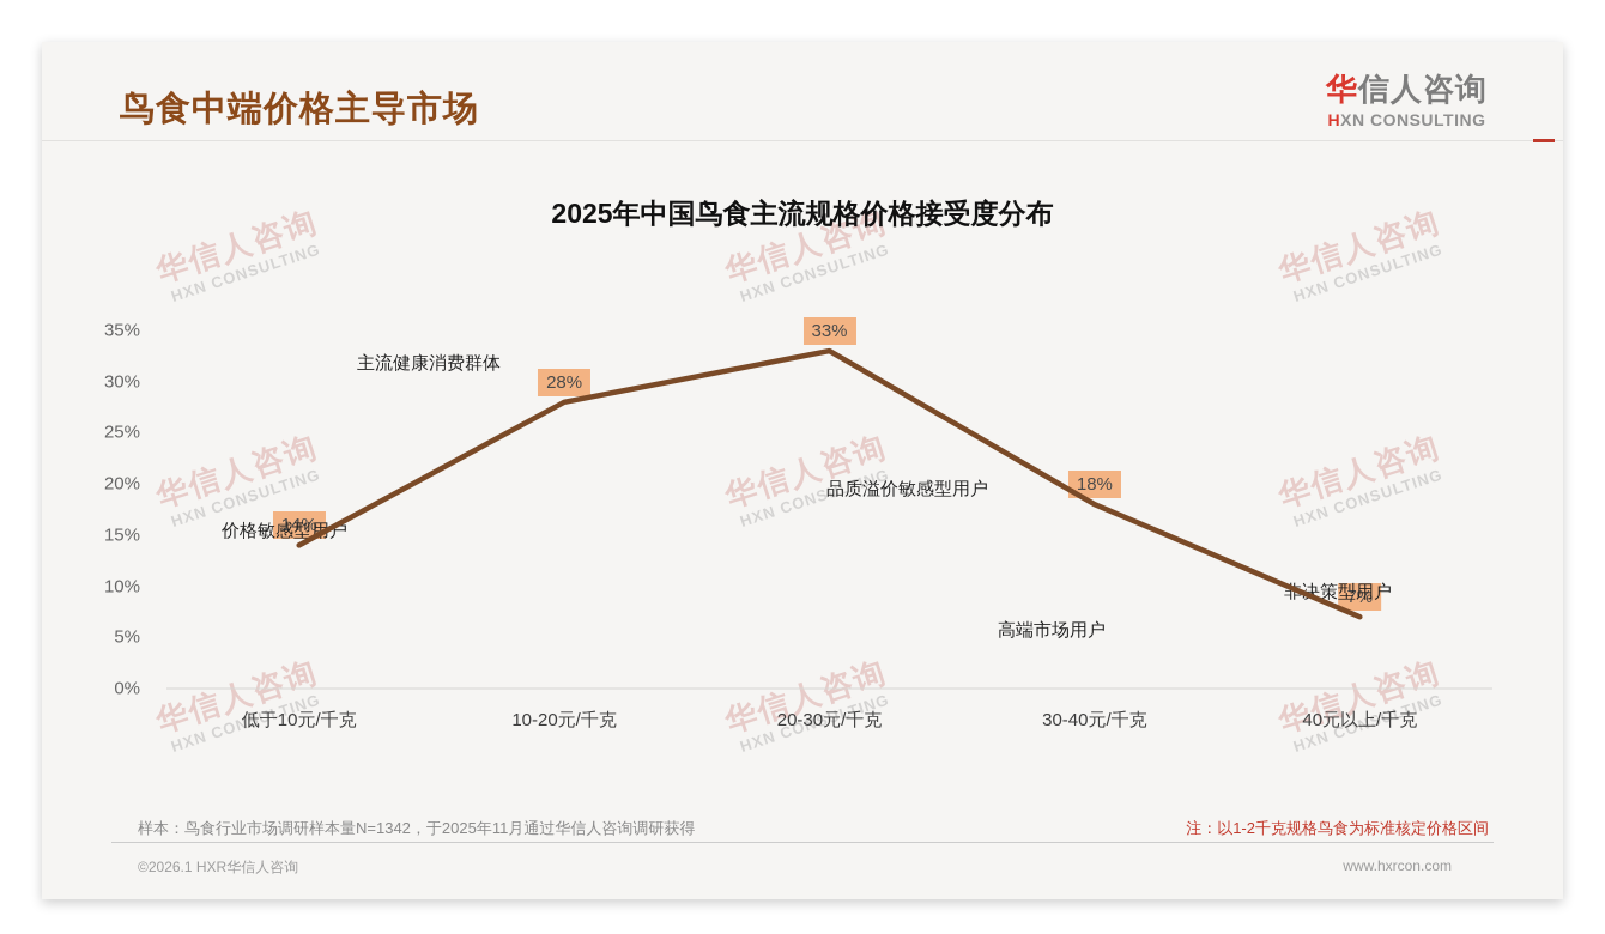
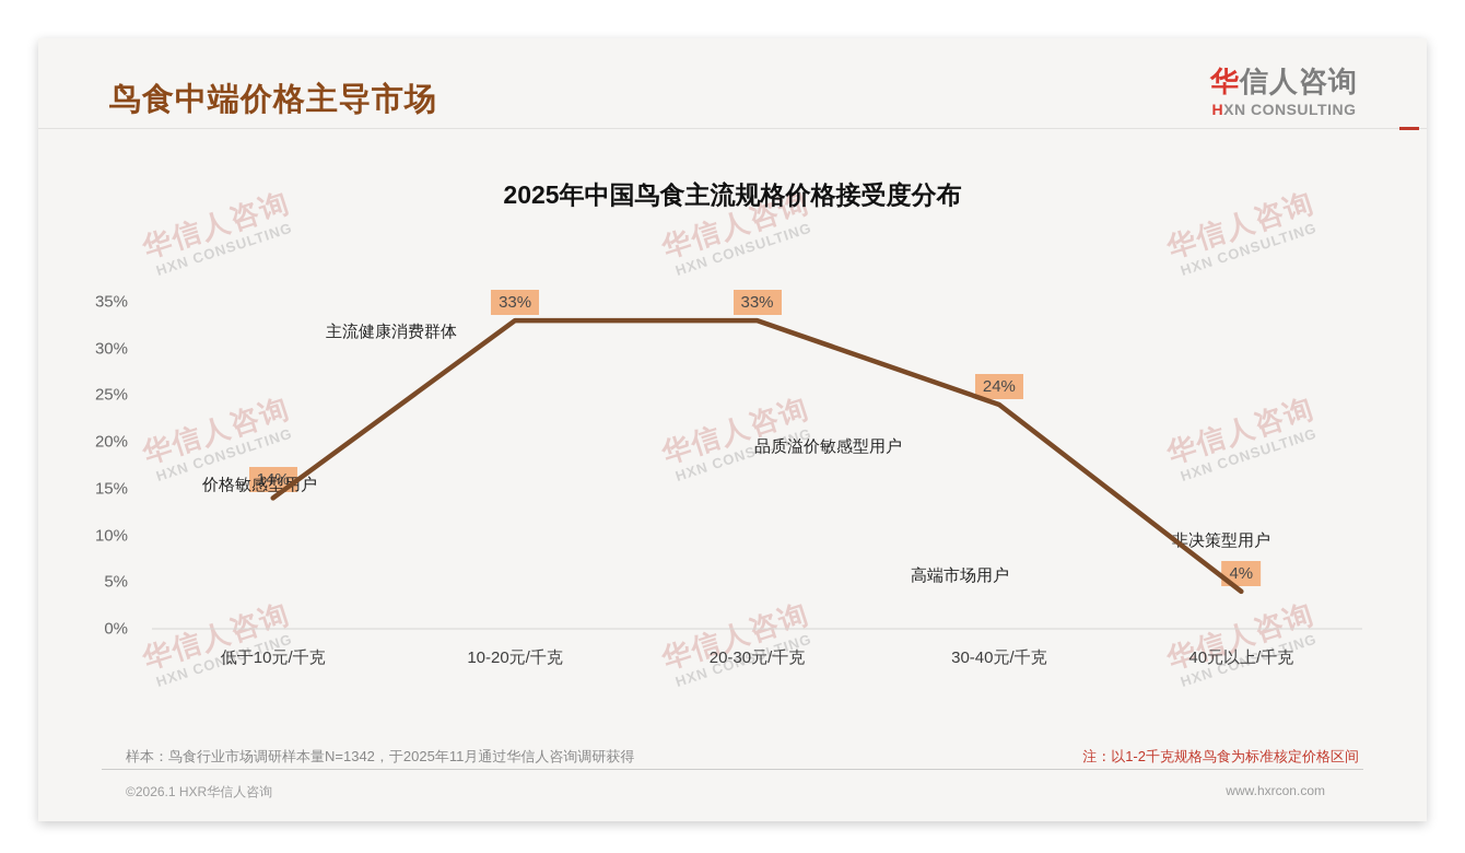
10-20元/千克: 28% -> 33%
30-40元/千克: 18% -> 24%
40元以上/千克: 7% -> 4%
